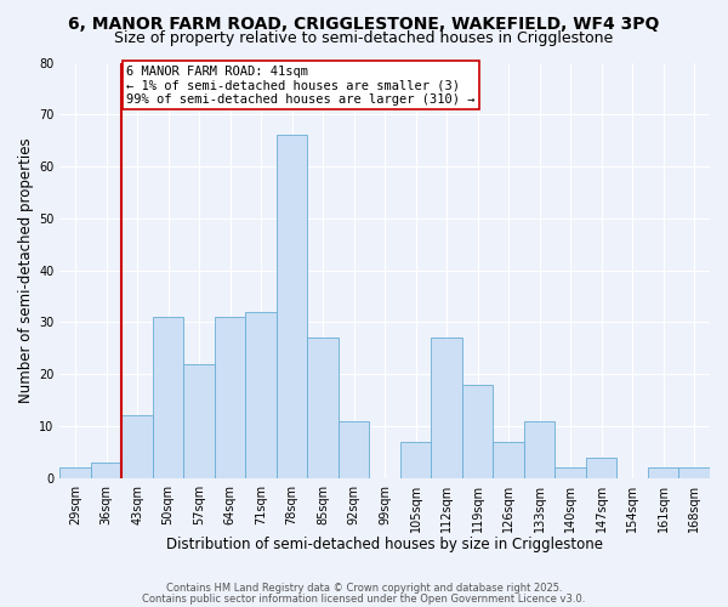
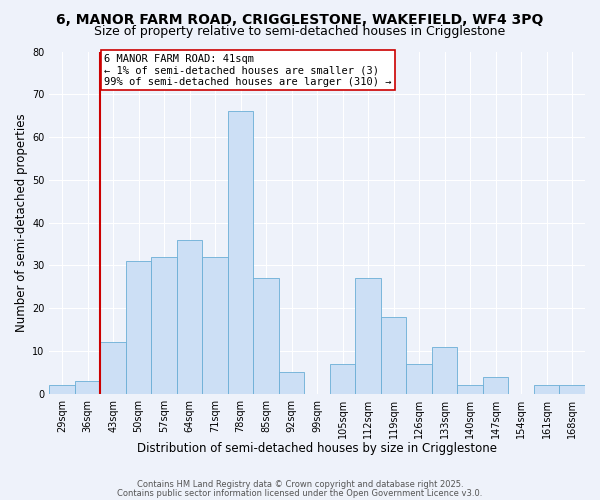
57sqm: 22 -> 32
64sqm: 31 -> 36
92sqm: 11 -> 5
